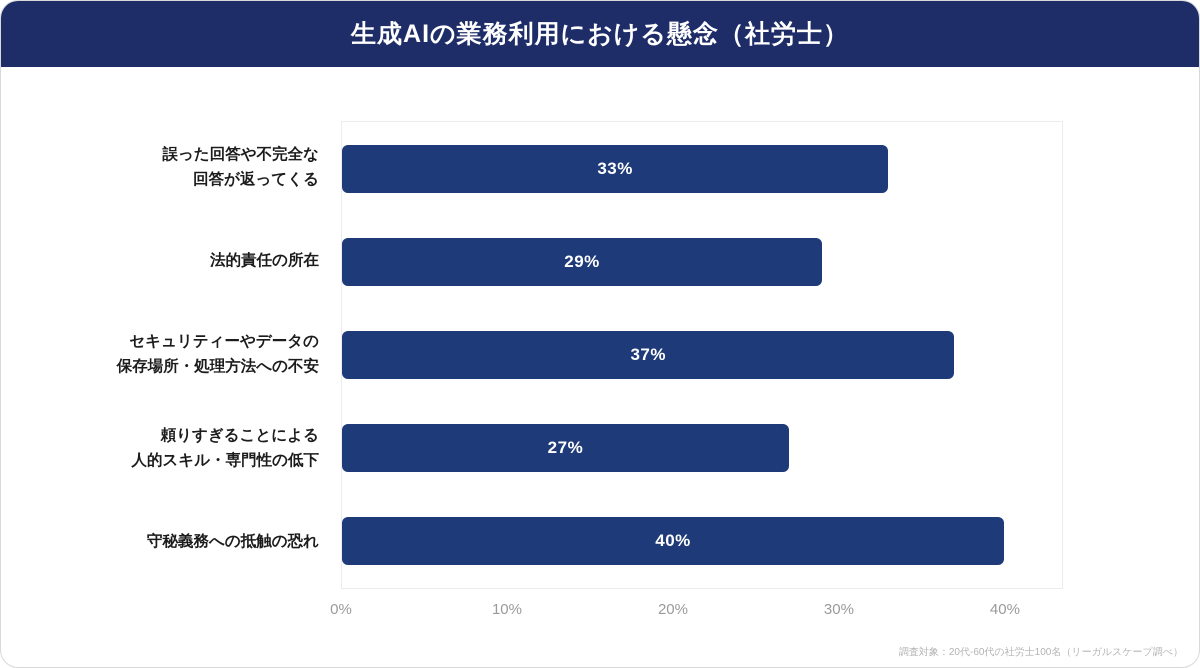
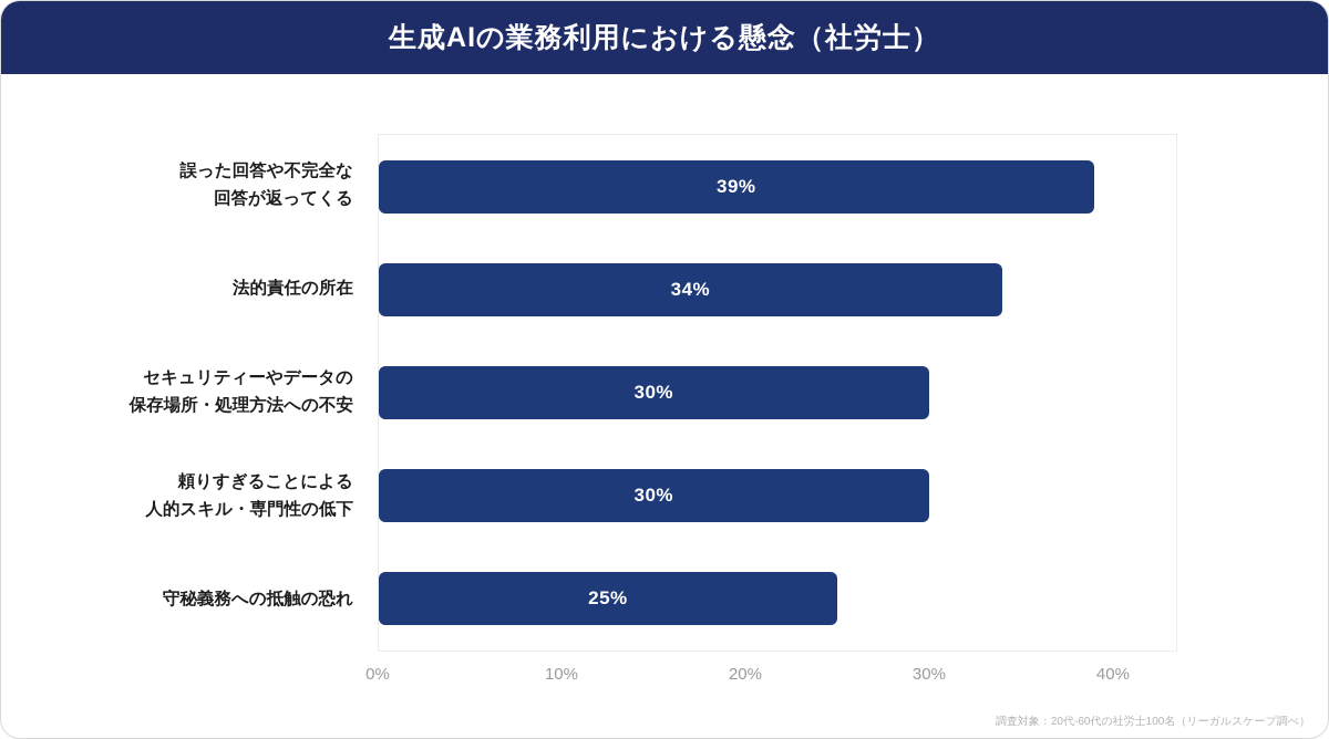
誤った回答や不完全な 回答が返ってくる: 33% -> 39%
法的責任の所在: 29% -> 34%
セキュリティーやデータの 保存場所・処理方法への不安: 37% -> 30%
頼りすぎることによる 人的スキル・専門性の低下: 27% -> 30%
守秘義務への抵触の恐れ: 40% -> 25%
